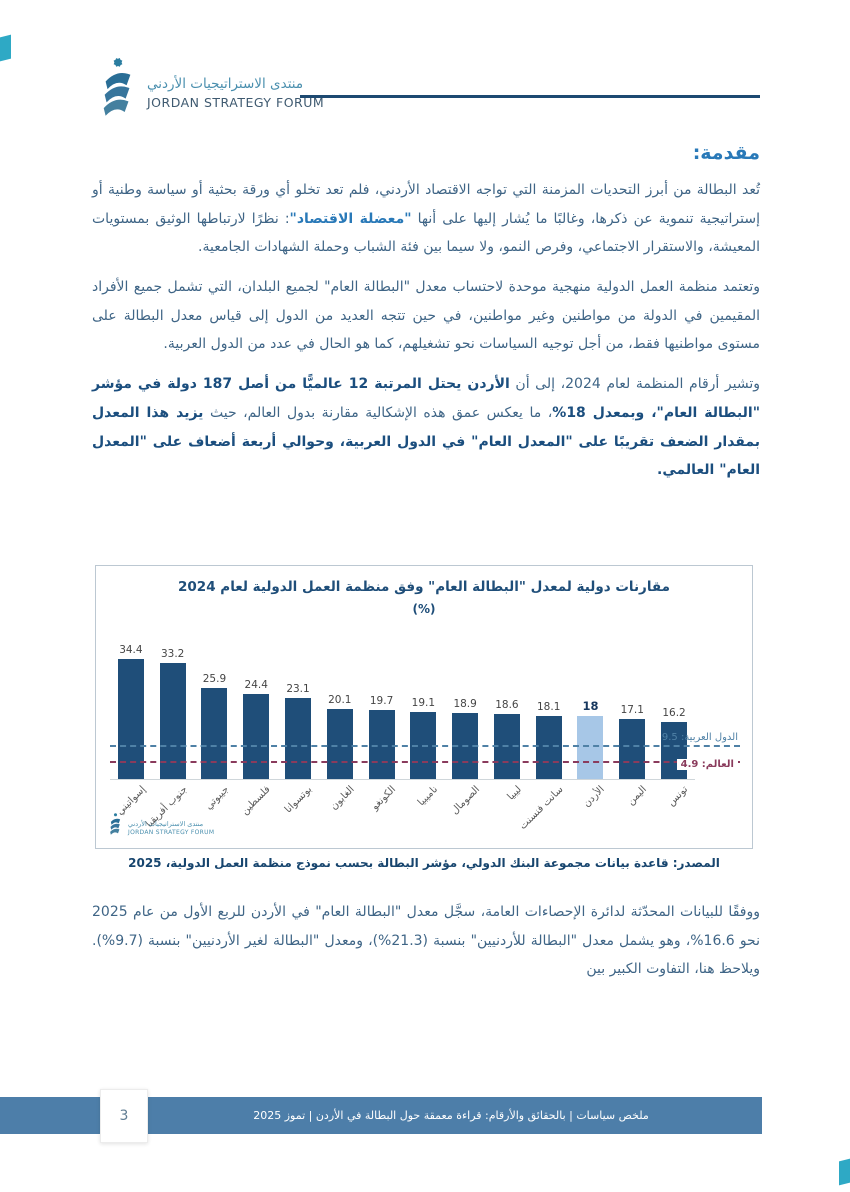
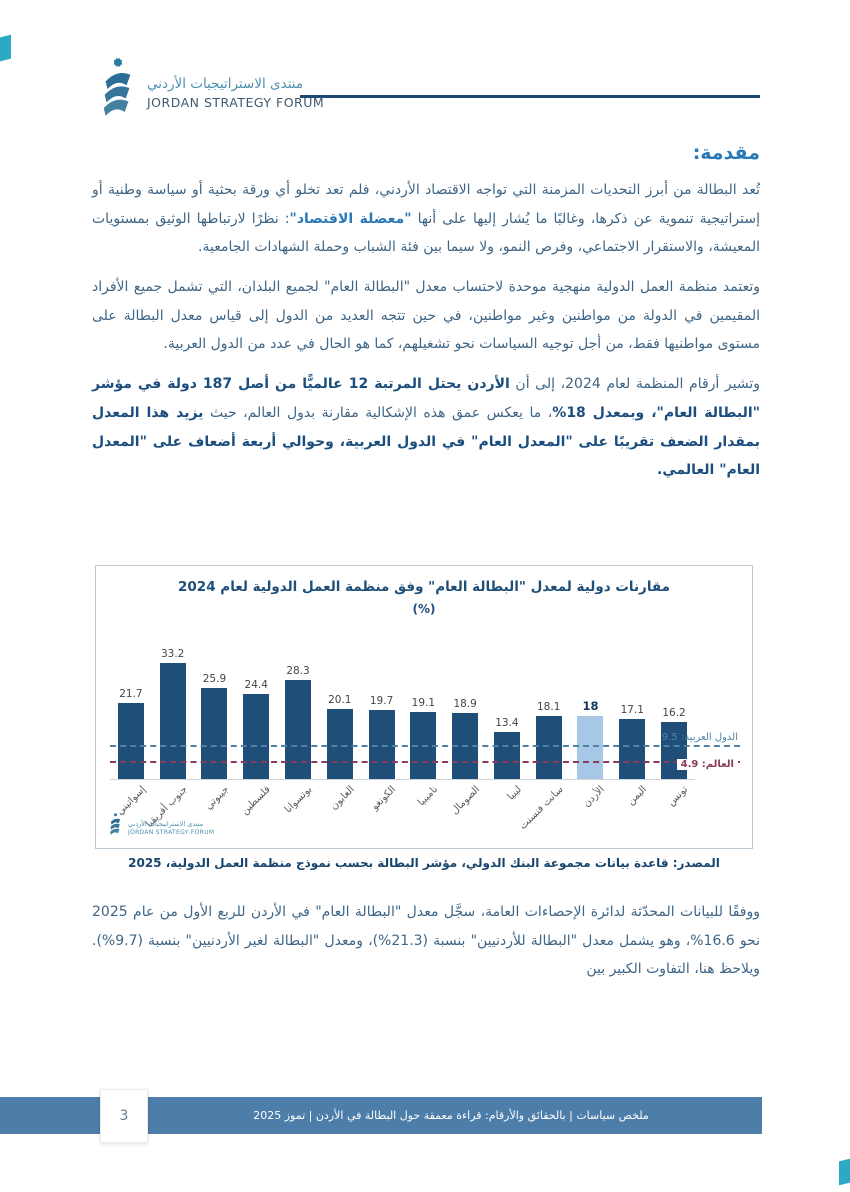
إسواتيني: 34.4 -> 21.7
بوتسوانا: 23.1 -> 28.3
ليبيا: 18.6 -> 13.4
